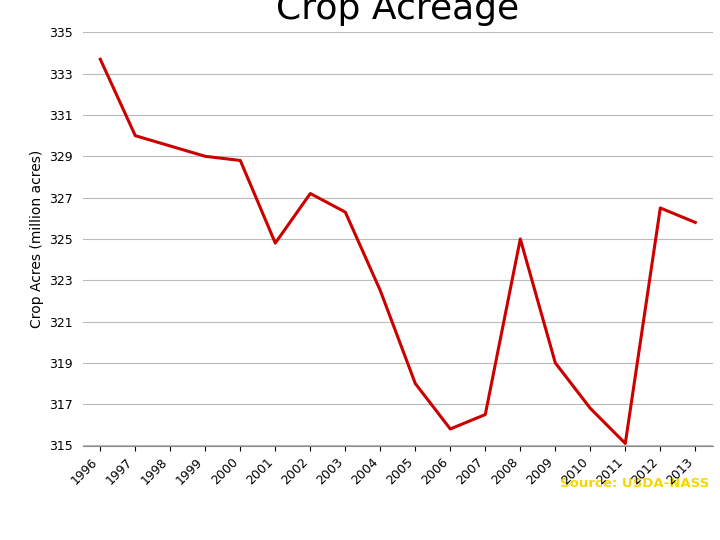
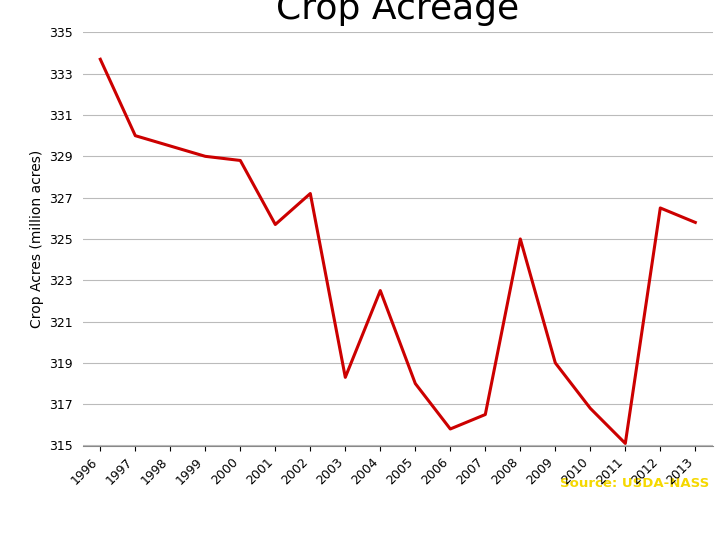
2001: 324.8 -> 325.7
2003: 326.3 -> 318.3
